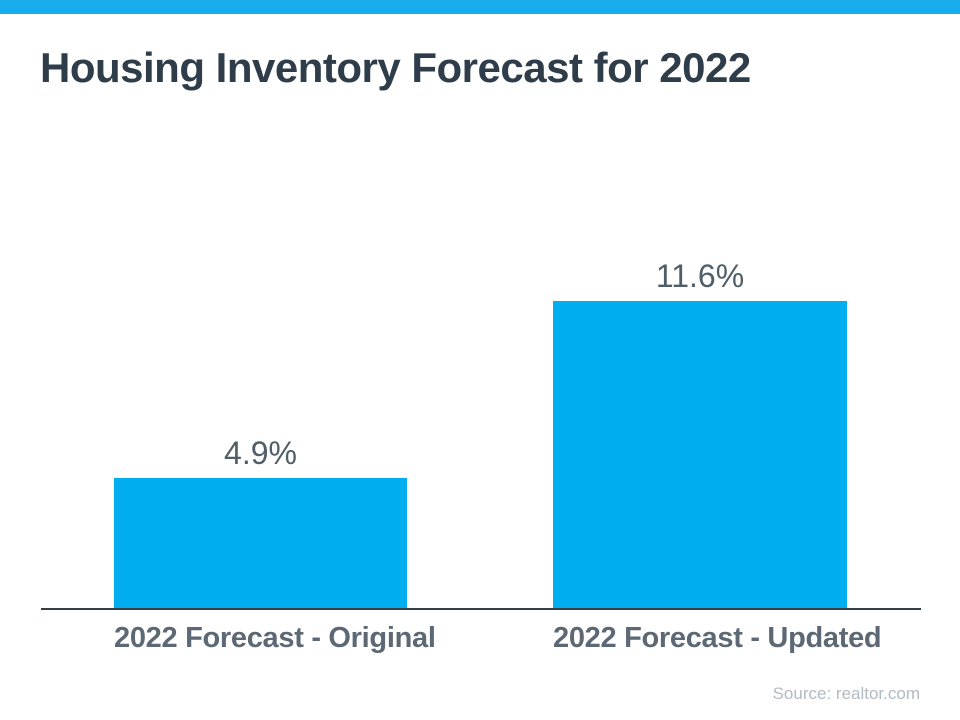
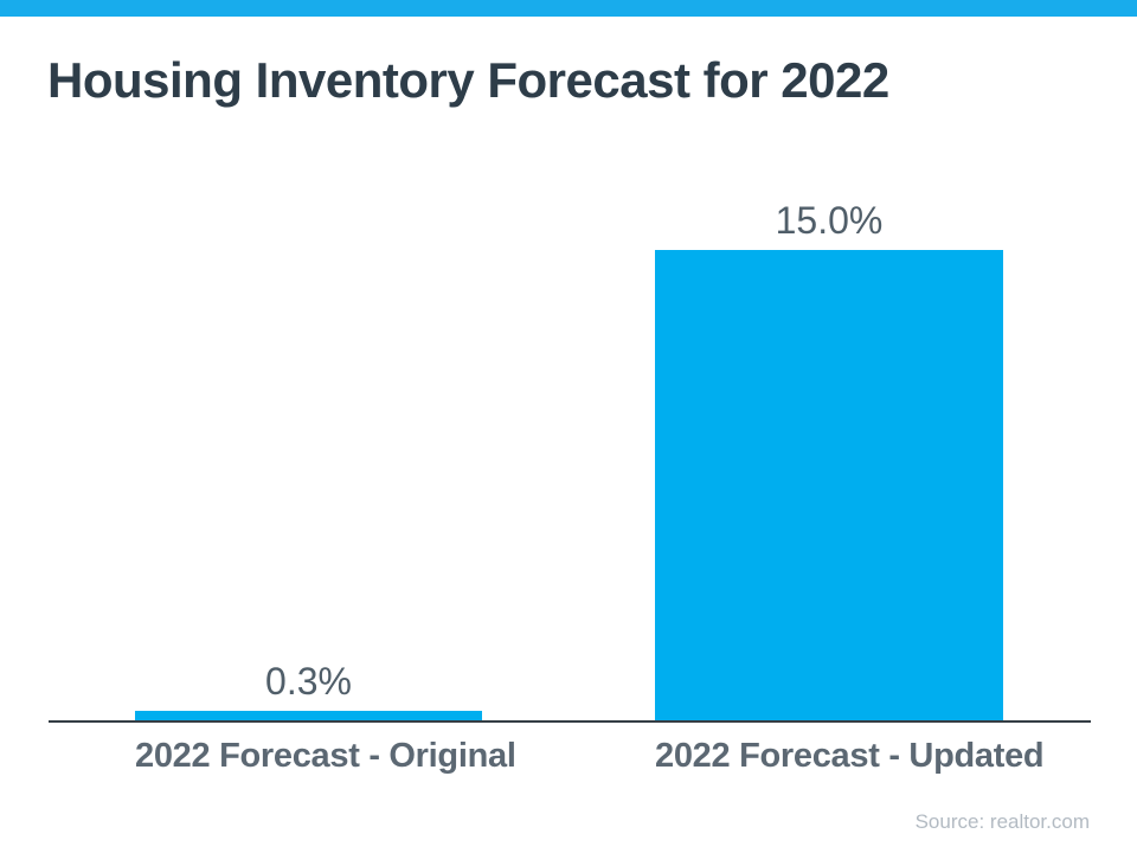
2022 Forecast - Original: 4.9% -> 0.3%
2022 Forecast - Updated: 11.6% -> 15.0%
